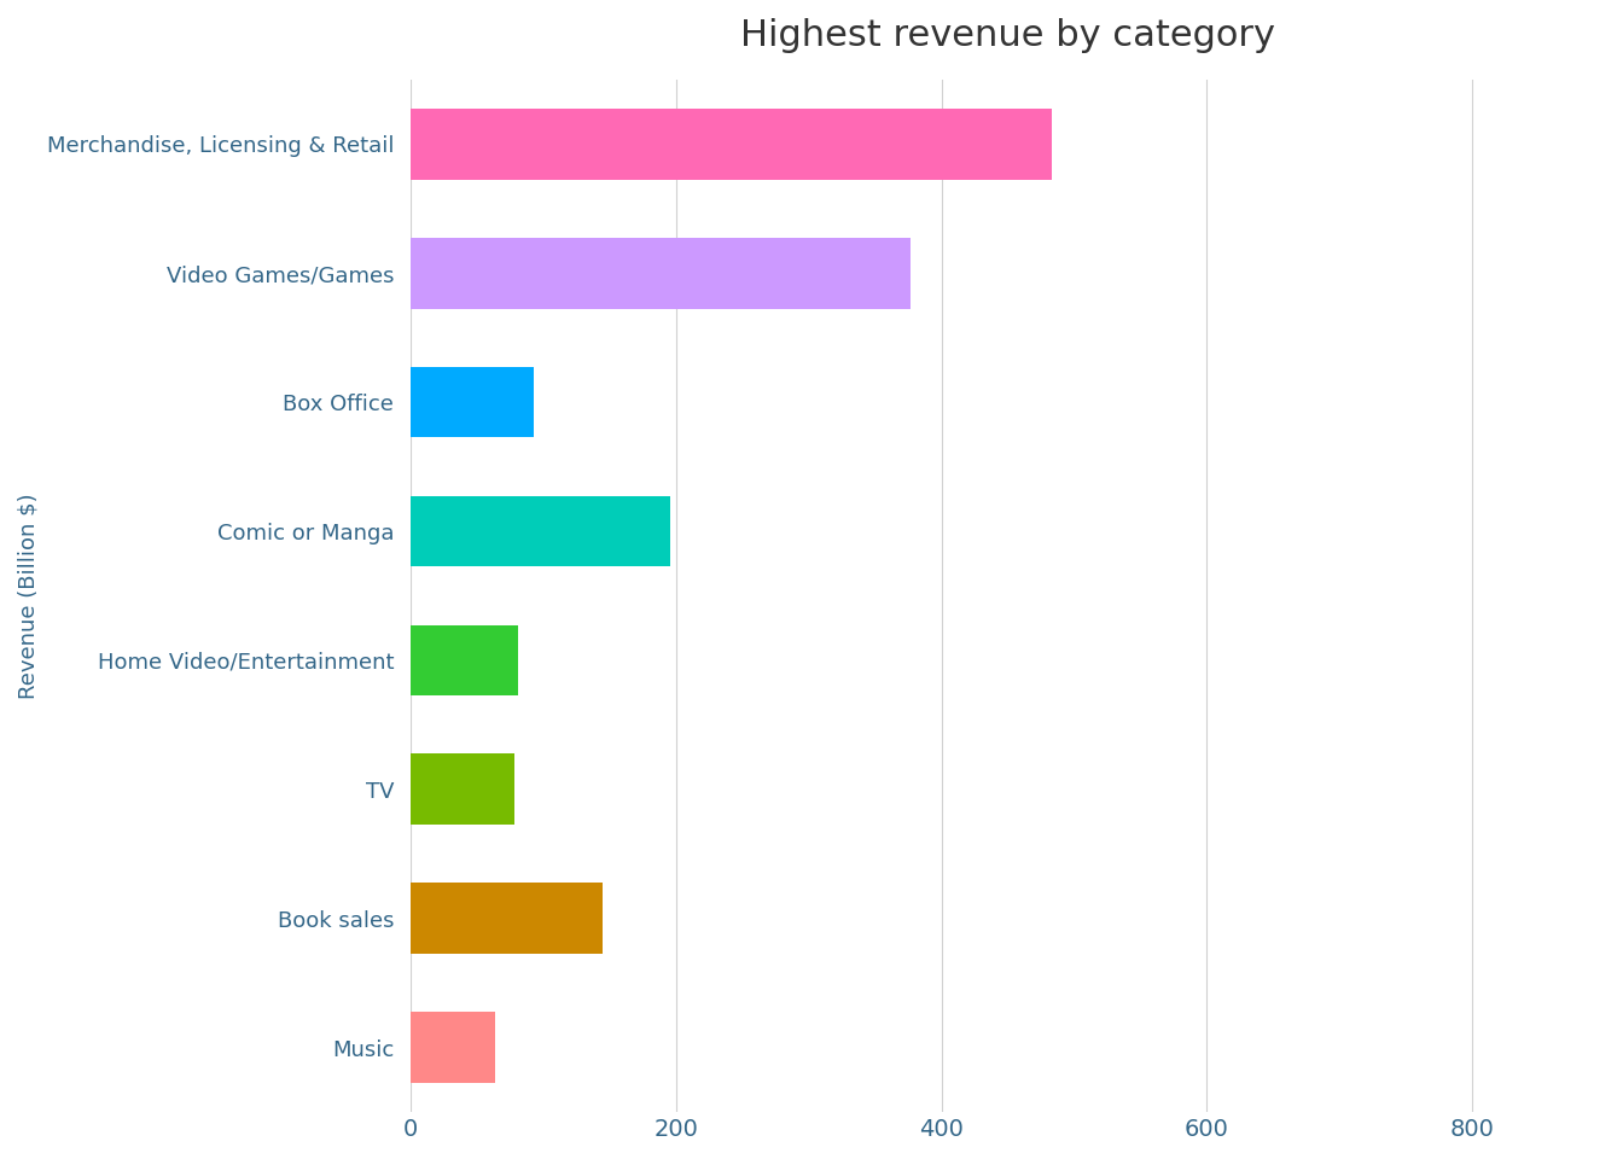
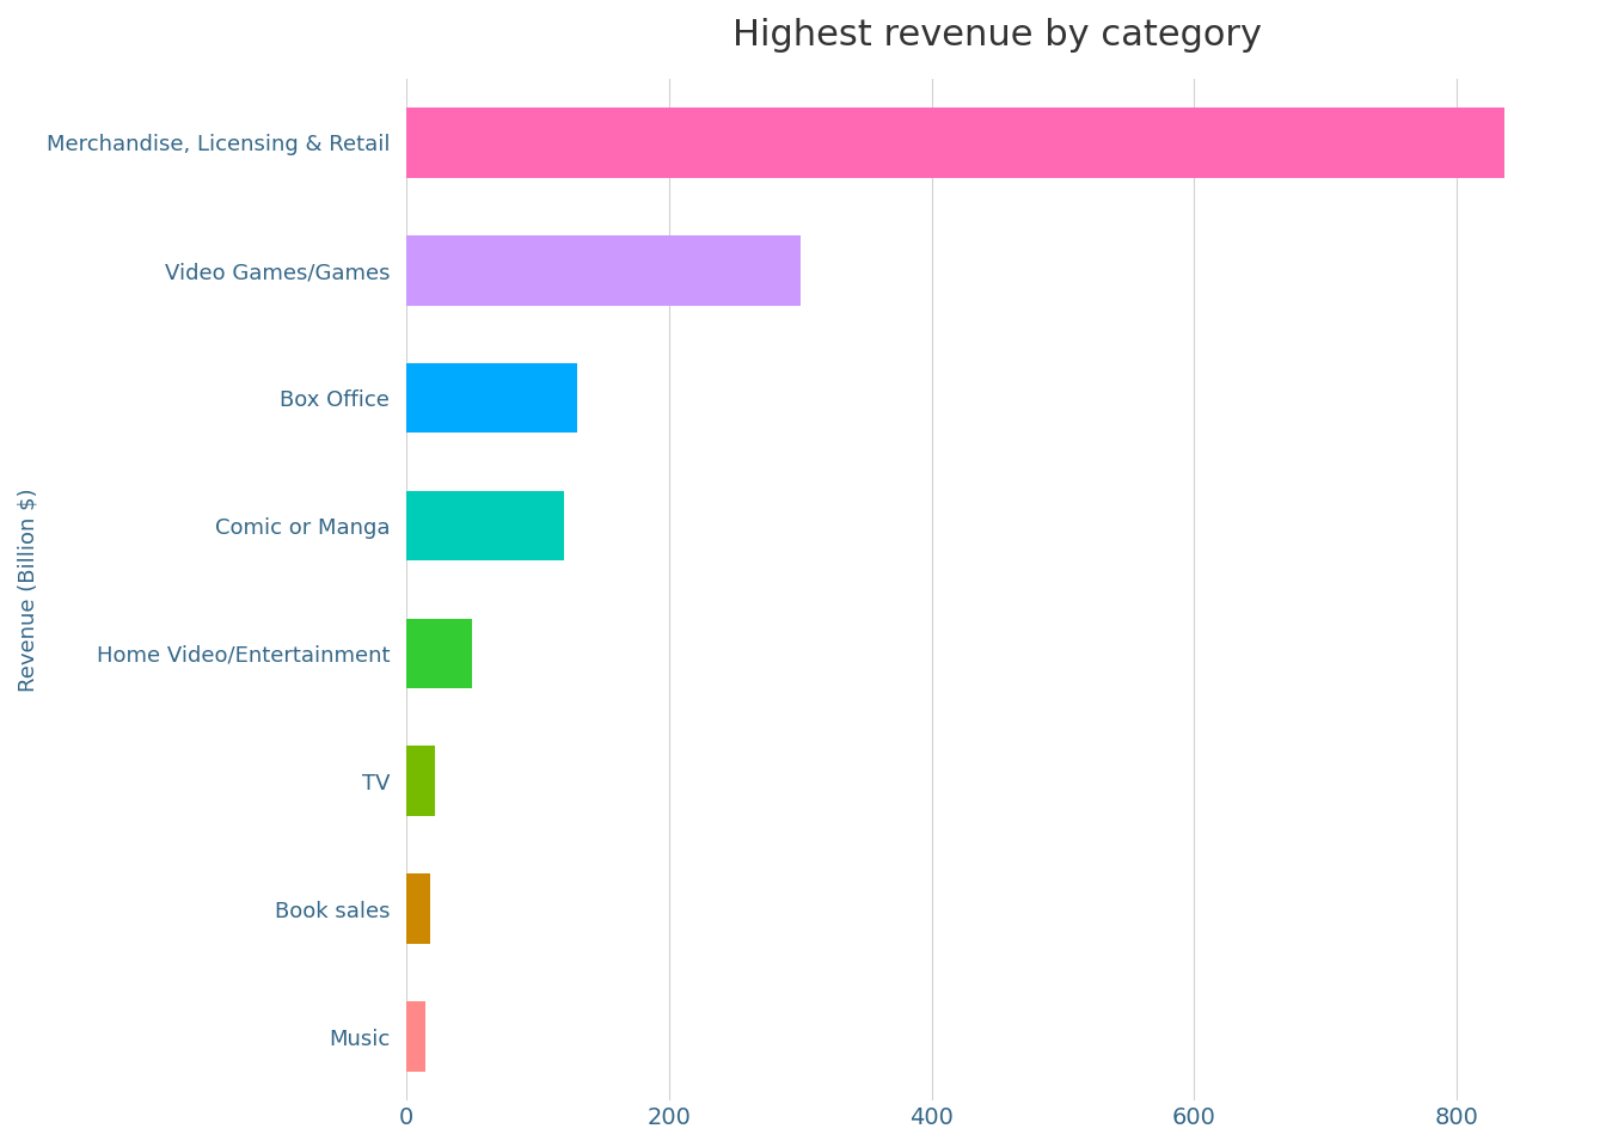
Merchandise, Licensing & Retail: 483 -> 836
Video Games/Games: 377 -> 300
Box Office: 93 -> 130
Comic or Manga: 196 -> 120
Home Video/Entertainment: 81 -> 50
TV: 78 -> 22
Book sales: 145 -> 18
Music: 64 -> 15
